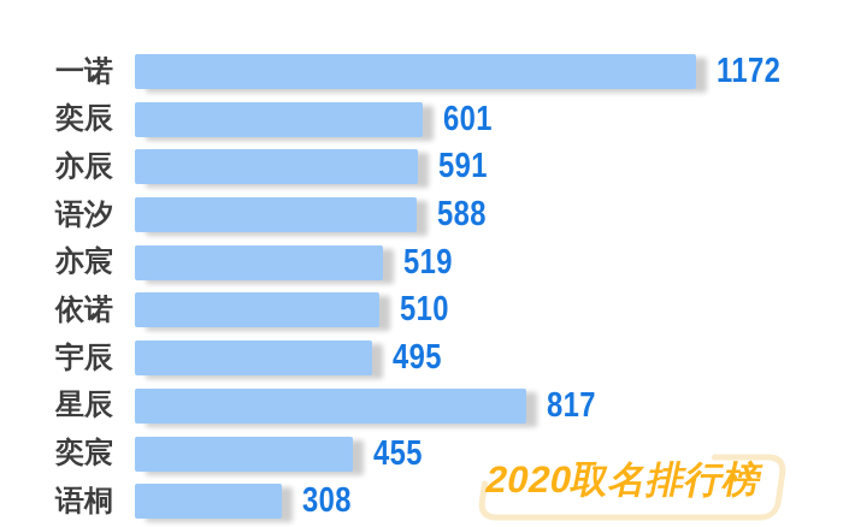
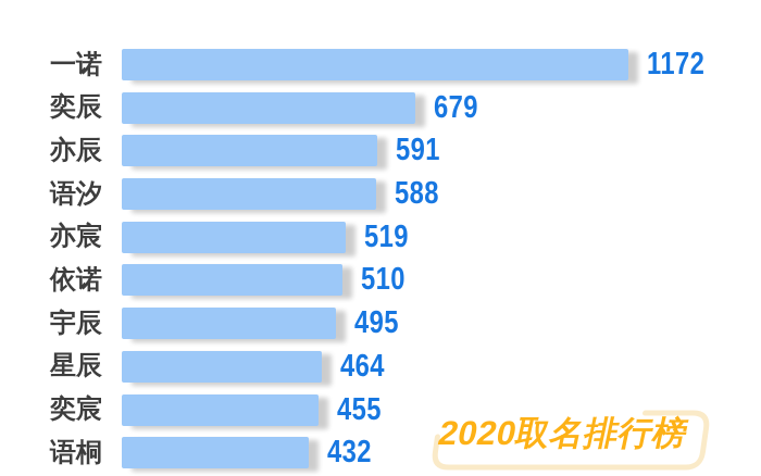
奕辰: 601 -> 679
星辰: 817 -> 464
语桐: 308 -> 432
